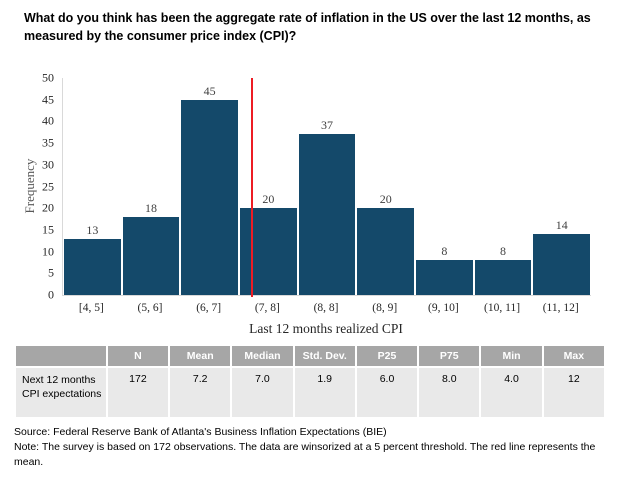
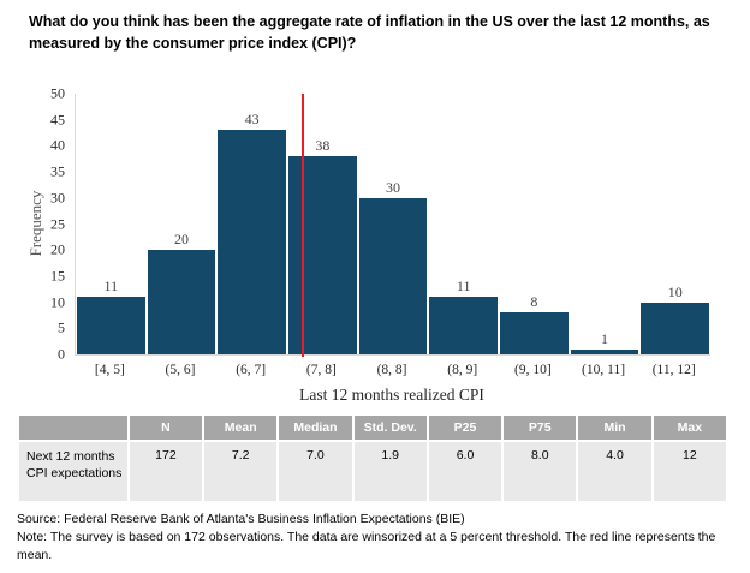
[4, 5]: 13 -> 11
(5, 6]: 18 -> 20
(6, 7]: 45 -> 43
(7, 8]: 20 -> 38
(8, 8]: 37 -> 30
(8, 9]: 20 -> 11
(10, 11]: 8 -> 1
(11, 12]: 14 -> 10
